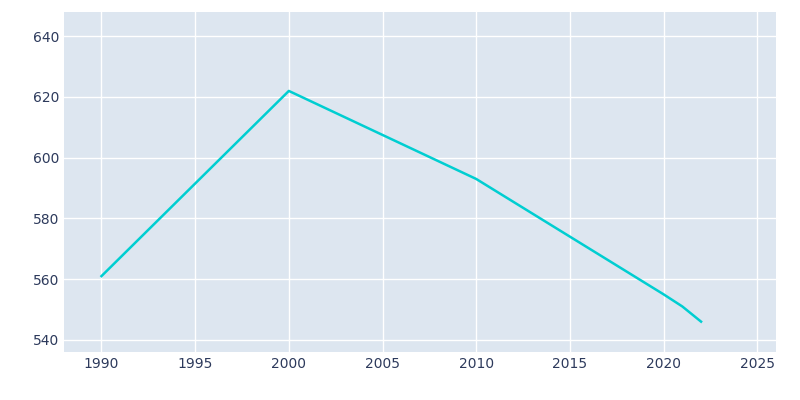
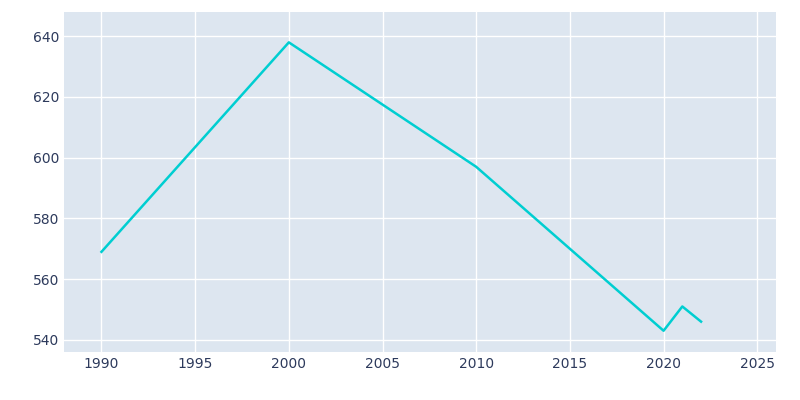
1990: 561 -> 569
2000: 622 -> 638
2010: 593 -> 597
2020: 555 -> 543
